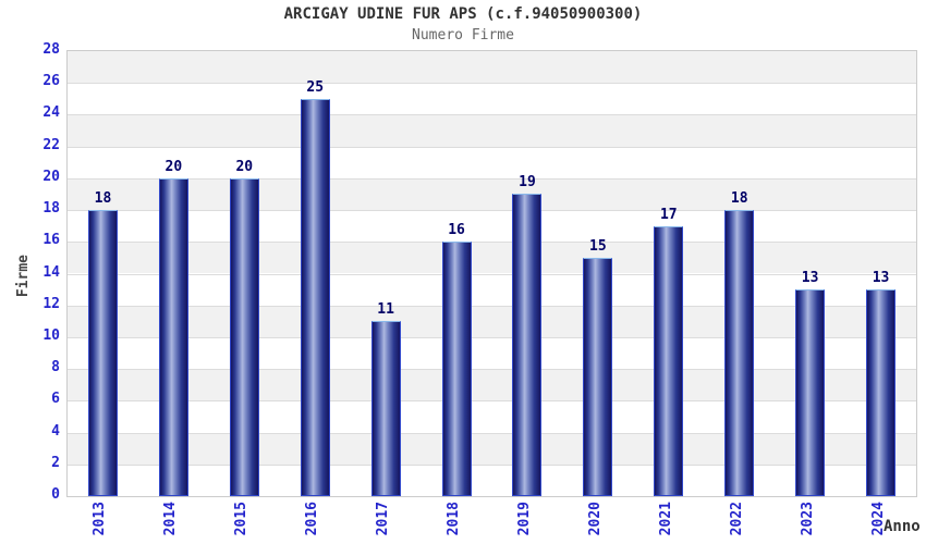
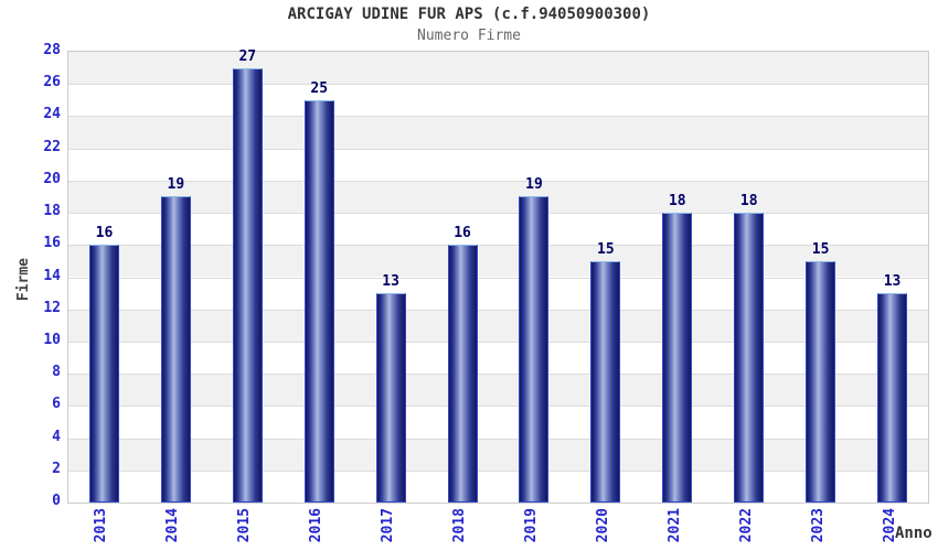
2013: 18 -> 16
2014: 20 -> 19
2015: 20 -> 27
2017: 11 -> 13
2021: 17 -> 18
2023: 13 -> 15
